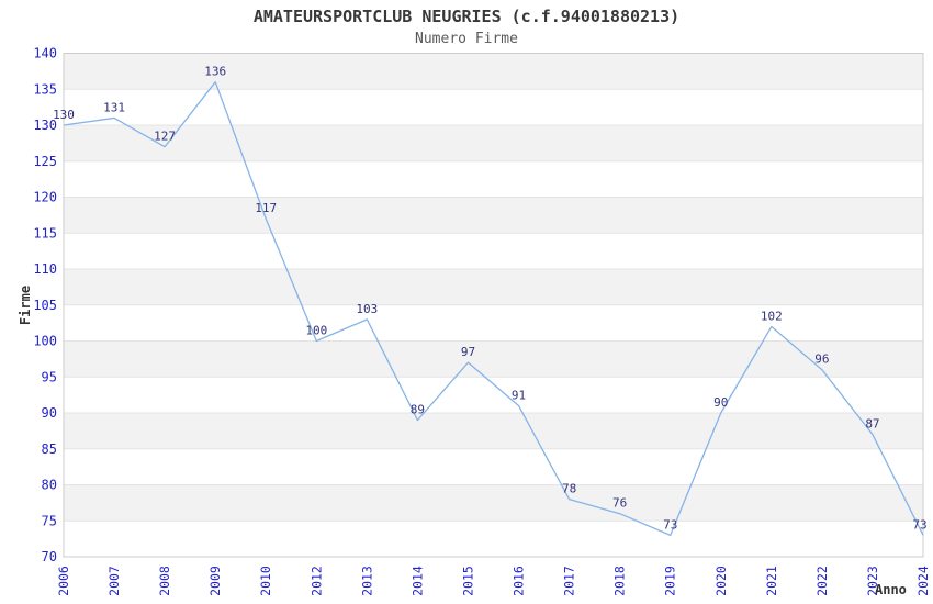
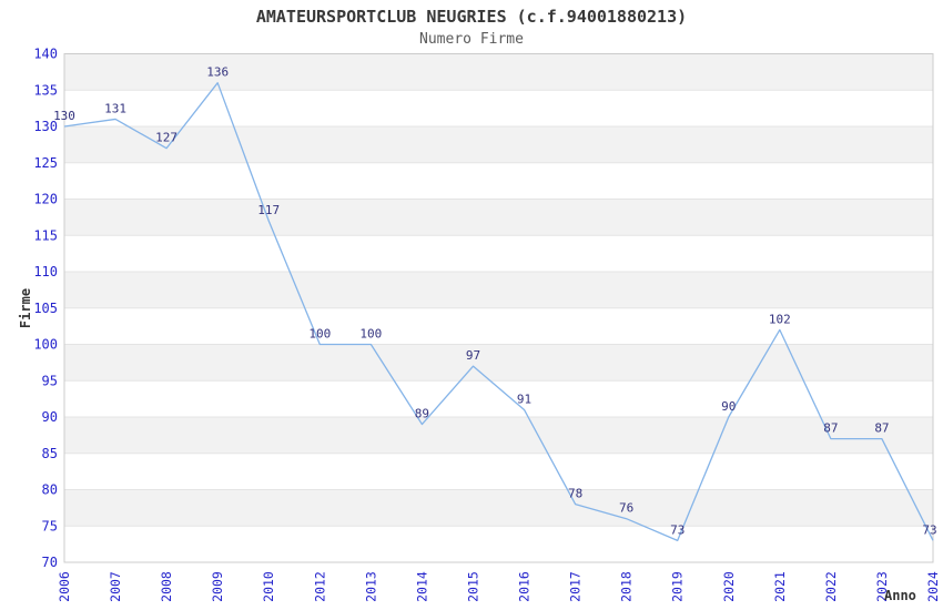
2013: 103 -> 100
2022: 96 -> 87
